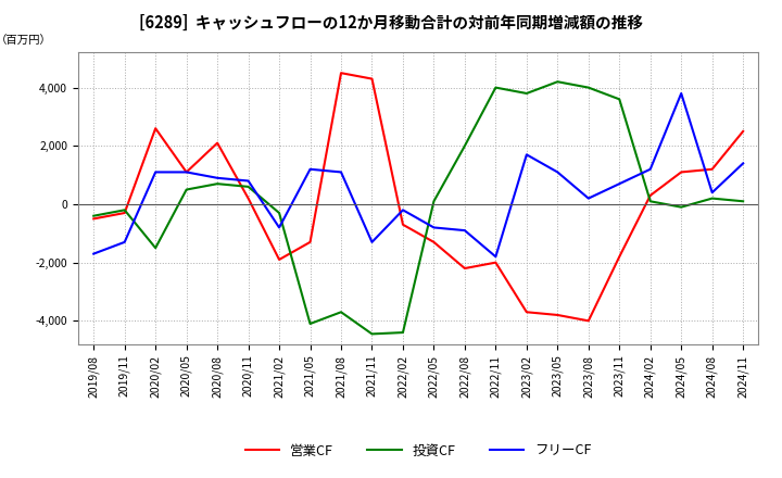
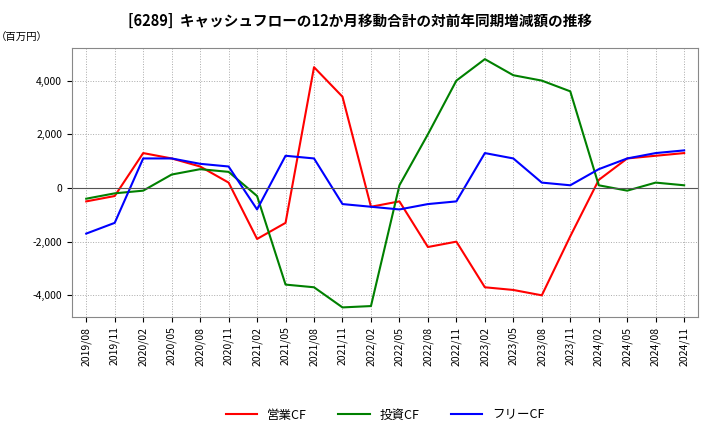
営業CF/2020/02: 2,600 -> 1,300
投資CF/2020/02: -1,500 -> -100
営業CF/2020/08: 2,100 -> 800
投資CF/2021/05: -4,100 -> -3,600
営業CF/2021/11: 4,300 -> 3,400
フリーCF/2021/11: -1,300 -> -600
フリーCF/2022/02: -200 -> -700
営業CF/2022/05: -1,300 -> -500
フリーCF/2022/08: -900 -> -600
フリーCF/2022/11: -1,800 -> -500
投資CF/2023/02: 3,800 -> 4,800
フリーCF/2023/02: 1,700 -> 1,300
フリーCF/2023/11: 700 -> 100
フリーCF/2024/02: 1,200 -> 700
フリーCF/2024/05: 3,800 -> 1,100
フリーCF/2024/08: 400 -> 1,300
営業CF/2024/11: 2,500 -> 1,300
